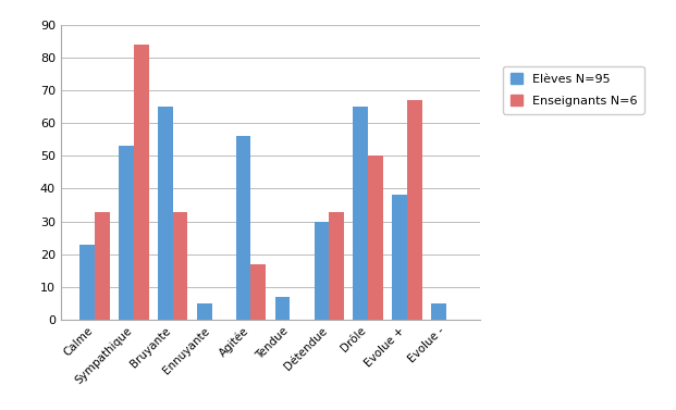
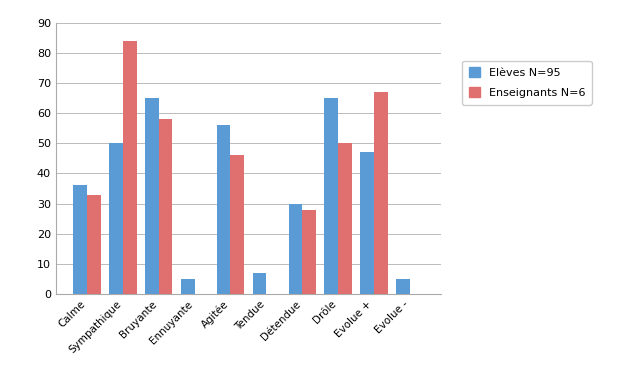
Elèves N=95/Calme: 23 -> 36
Elèves N=95/Sympathique: 53 -> 50
Enseignants N=6/Bruyante: 33 -> 58
Enseignants N=6/Agitée: 17 -> 46
Enseignants N=6/Détendue: 33 -> 28
Elèves N=95/Evolue +: 38 -> 47
